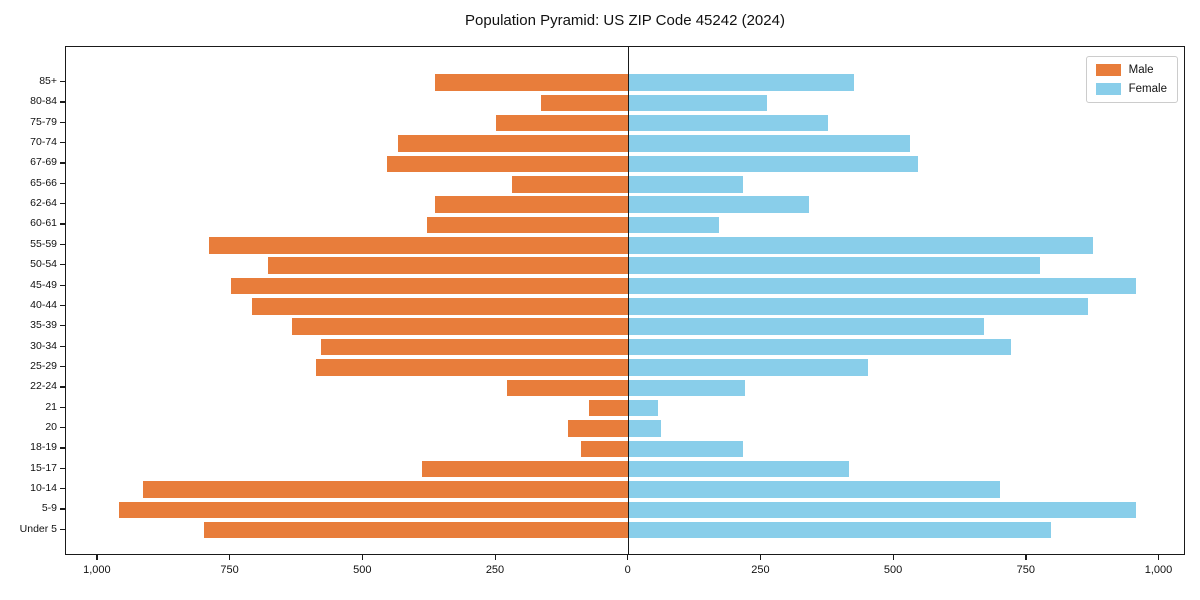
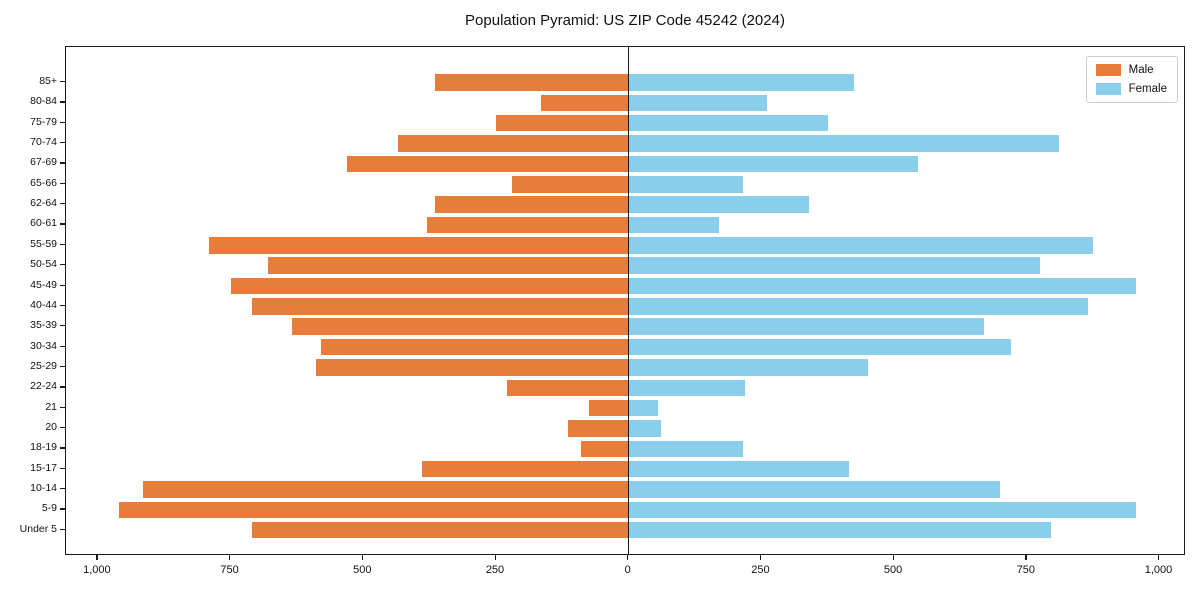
Female/70-74: 530 -> 810
Male/67-69: 460 -> 530
Male/Under 5: 800 -> 710
